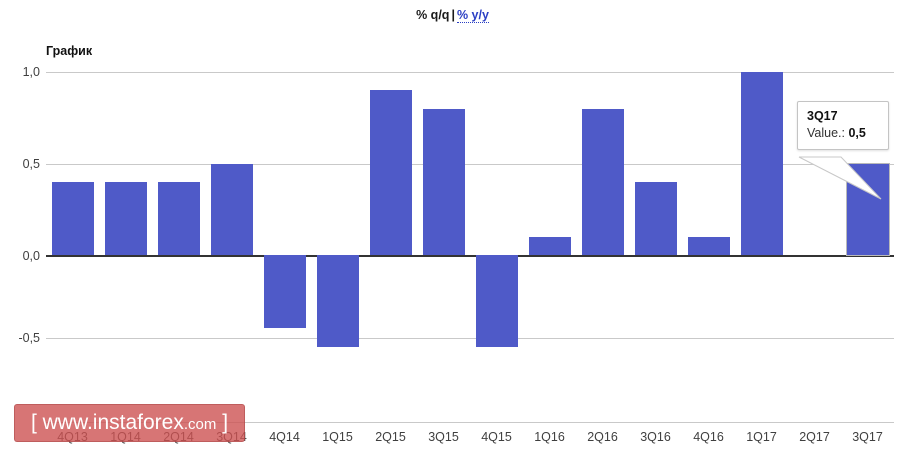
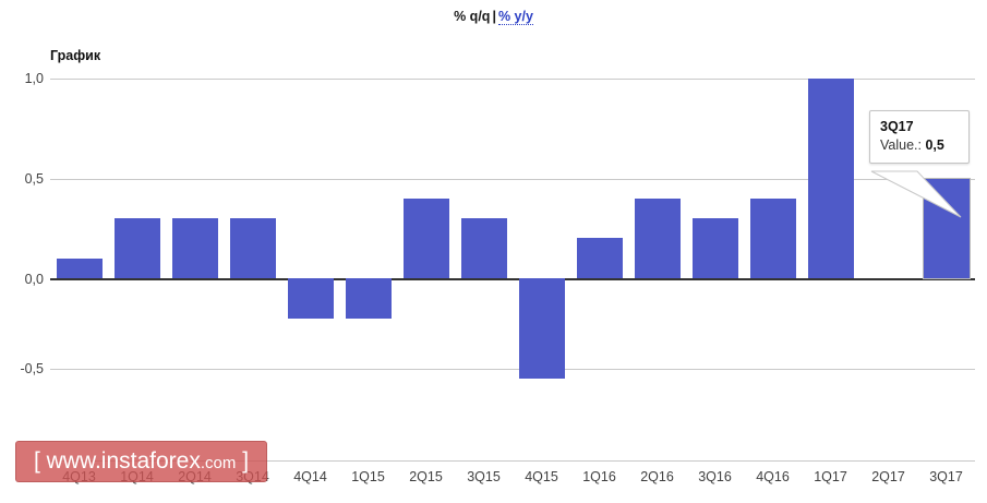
4Q13: 0,4 -> 0,1
1Q14: 0,4 -> 0,3
2Q14: 0,4 -> 0,3
3Q14: 0,5 -> 0,3
4Q14: -0,4 -> -0,2
1Q15: -0,5 -> -0,2
2Q15: 0,9 -> 0,4
3Q15: 0,8 -> 0,3
1Q16: 0,1 -> 0,2
2Q16: 0,8 -> 0,4
3Q16: 0,4 -> 0,3
4Q16: 0,1 -> 0,4
